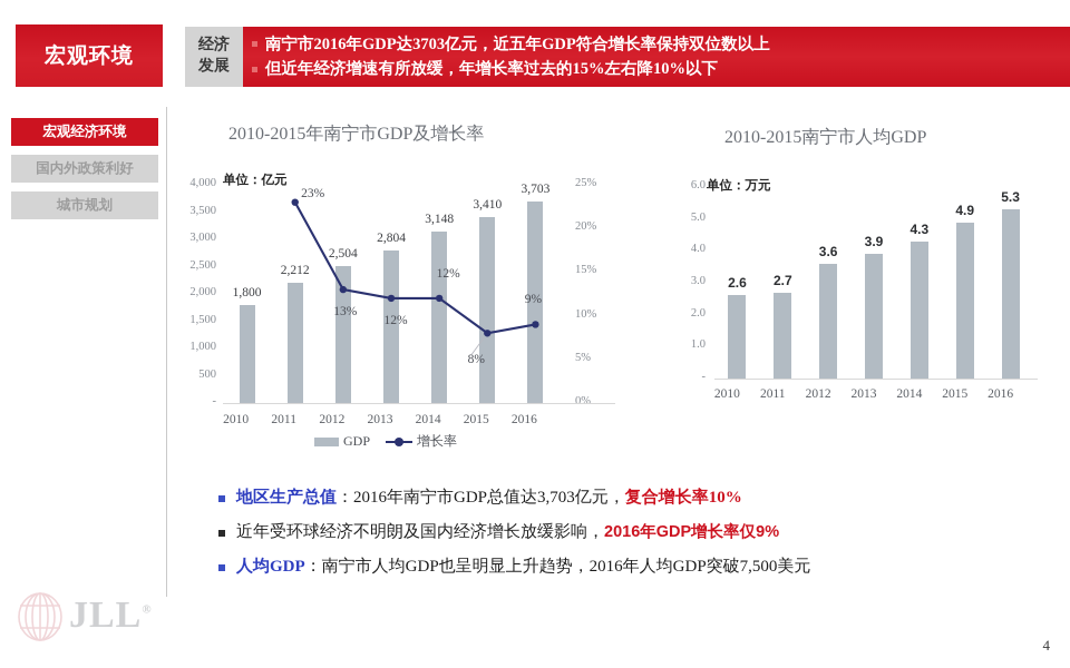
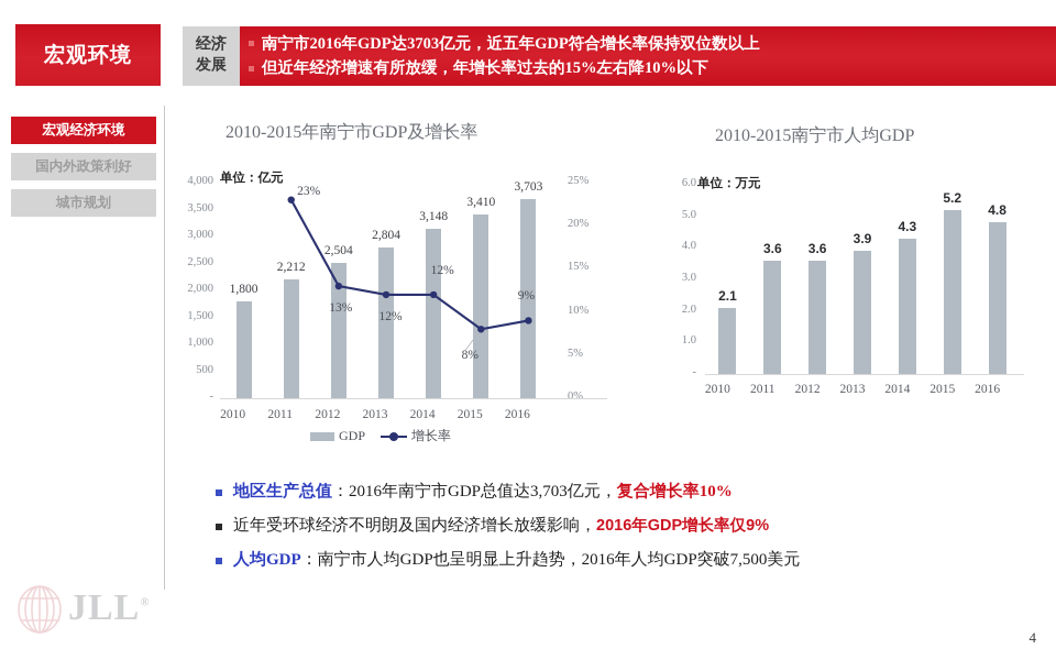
2010-2015南宁市人均GDP/2010: 2.6 -> 2.1
2010-2015南宁市人均GDP/2011: 2.7 -> 3.6
2010-2015南宁市人均GDP/2015: 4.9 -> 5.2
2010-2015南宁市人均GDP/2016: 5.3 -> 4.8
